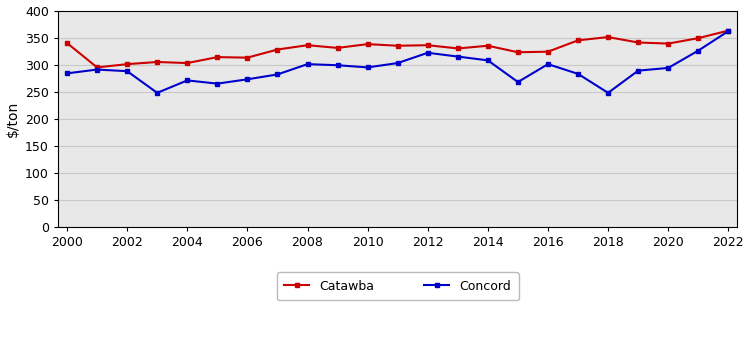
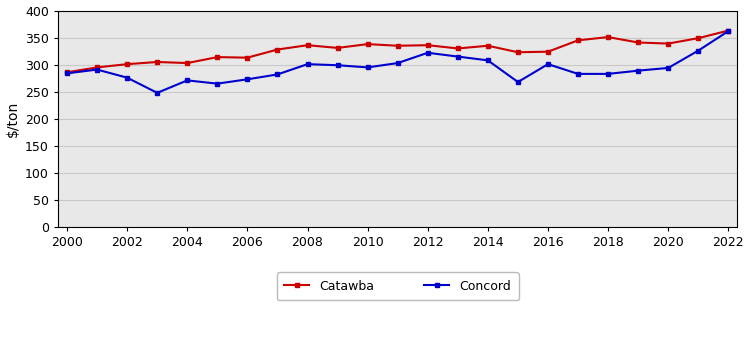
Catawba/2000: 340 -> 286
Concord/2002: 288 -> 276
Concord/2018: 248 -> 283
